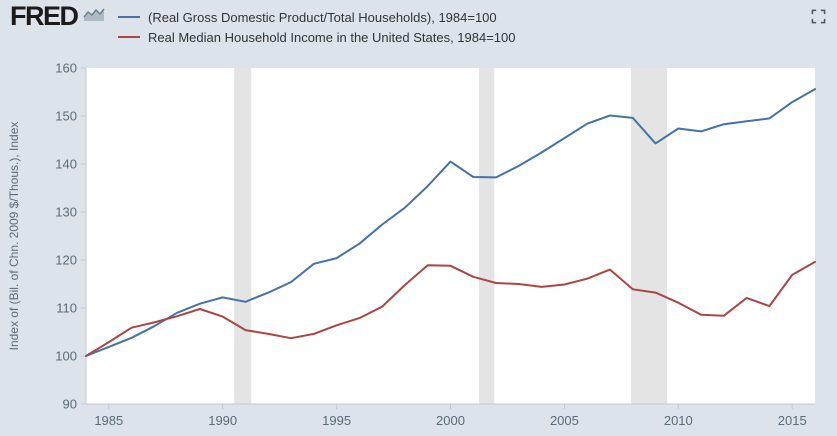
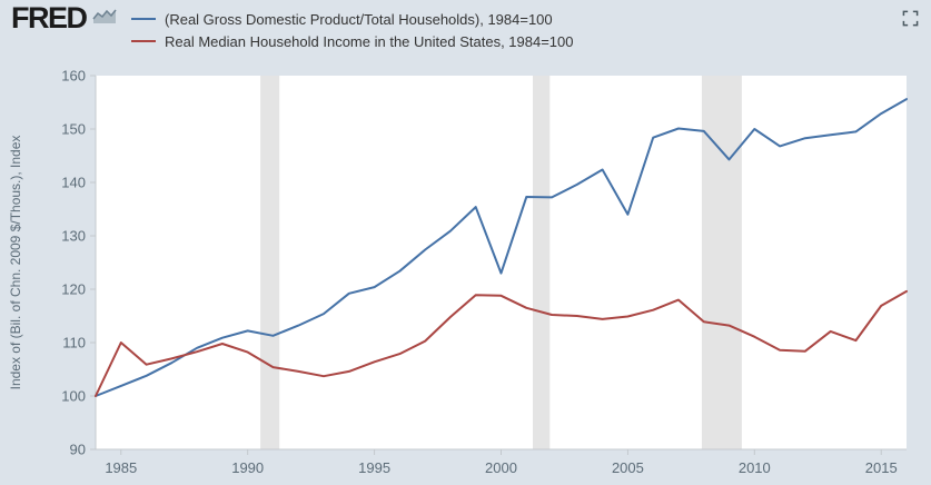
Real Median Household Income in the United States, 1984=100/1985: 103 -> 110
(Real Gross Domestic Product/Total Households), 1984=100/2000: 140 -> 123
(Real Gross Domestic Product/Total Households), 1984=100/2005: 145 -> 134
(Real Gross Domestic Product/Total Households), 1984=100/2010: 147 -> 150
